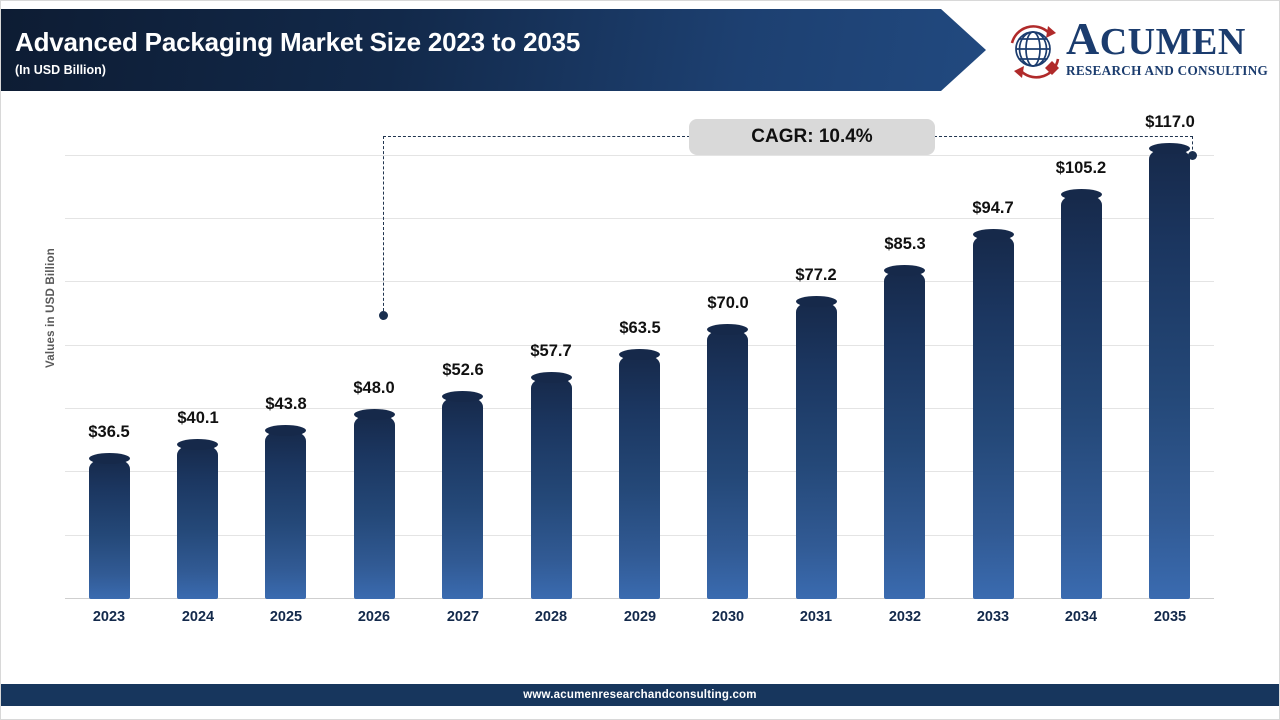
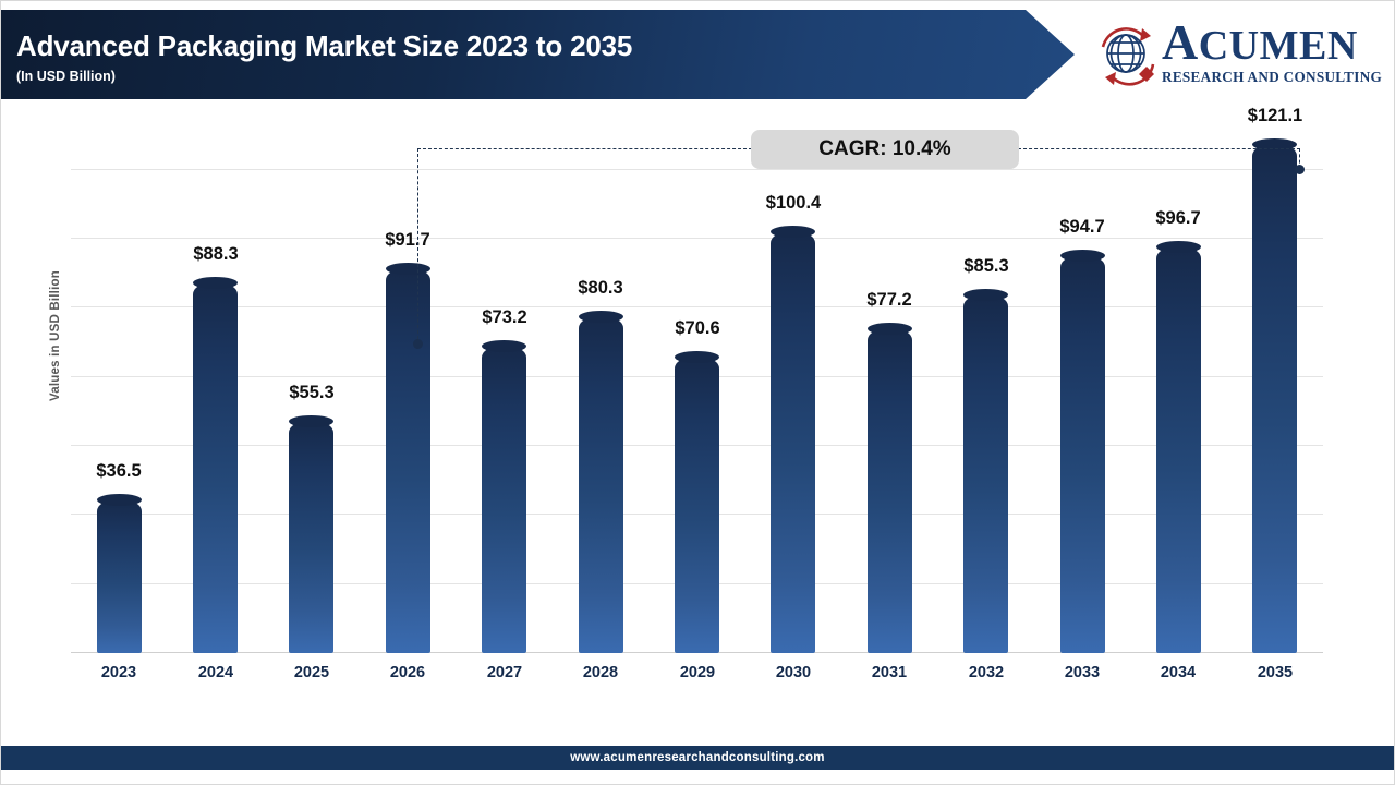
2024: $40.1 -> $88.3
2025: $43.8 -> $55.3
2026: $48.0 -> $91.7
2027: $52.6 -> $73.2
2028: $57.7 -> $80.3
2029: $63.5 -> $70.6
2030: $70.0 -> $100.4
2034: $105.2 -> $96.7
2035: $117.0 -> $121.1
